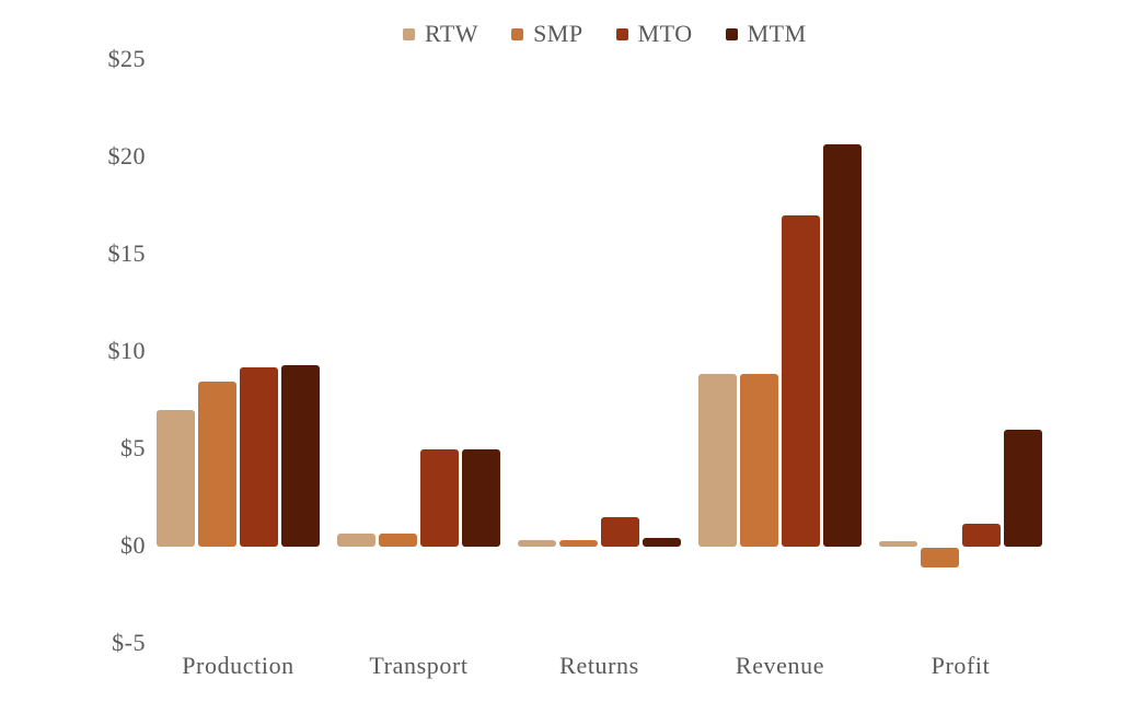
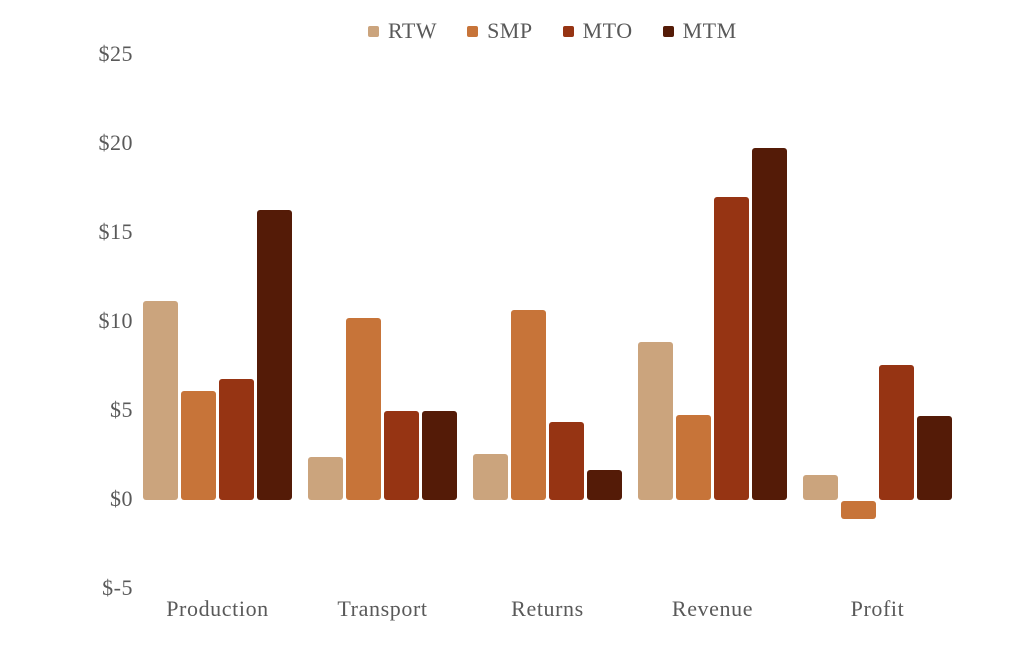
RTW/Production: $7.0 -> $11.2
SMP/Production: $8.5 -> $6.1
MTO/Production: $9.2 -> $6.8
MTM/Production: $9.3 -> $16.3
RTW/Transport: $0.7 -> $2.4
SMP/Transport: $0.7 -> $10.2
RTW/Returns: $0.3 -> $2.6
SMP/Returns: $0.3 -> $10.7
MTO/Returns: $1.5 -> $4.4
MTM/Returns: $0.5 -> $1.7
SMP/Revenue: $8.9 -> $4.8
MTM/Revenue: $20.7 -> $19.8
RTW/Profit: $0.3 -> $1.4
MTO/Profit: $1.2 -> $7.6
MTM/Profit: $6.0 -> $4.7
